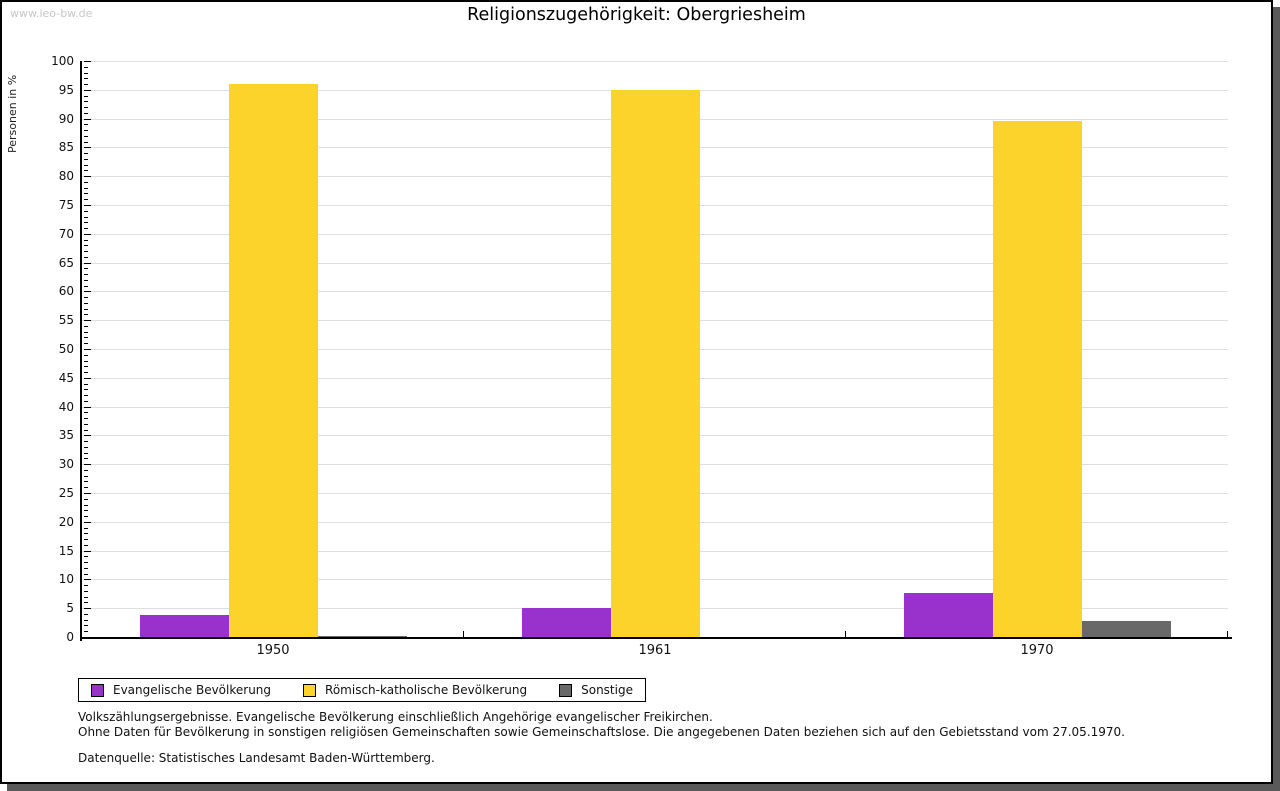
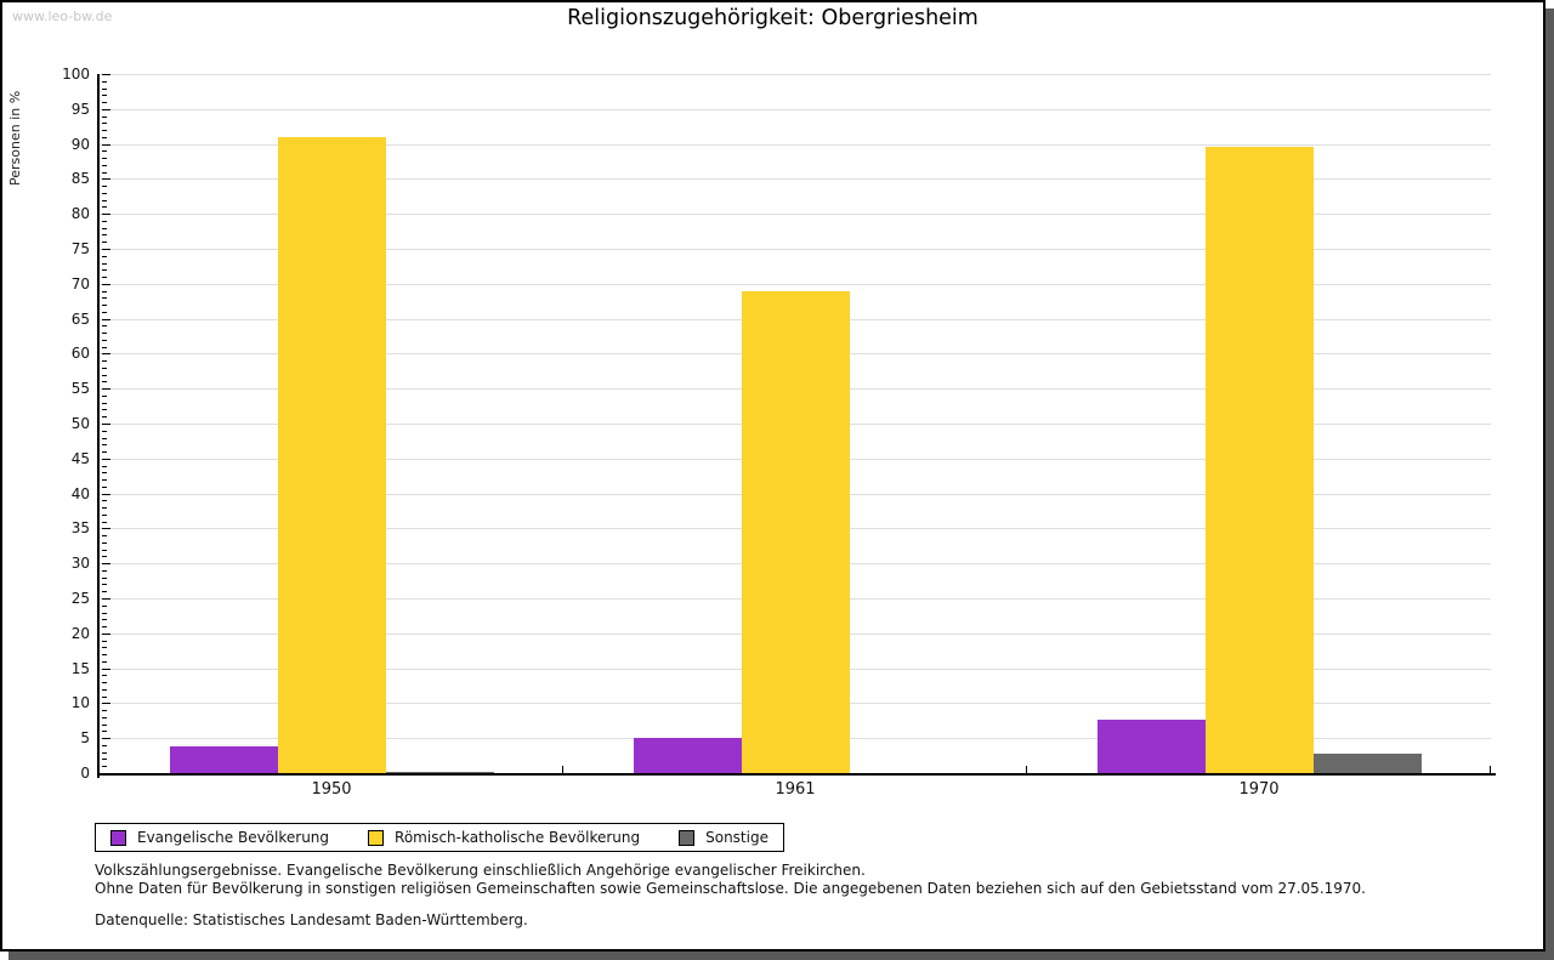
Römisch-katholische Bevölkerung/1950: 96 -> 91
Römisch-katholische Bevölkerung/1961: 95 -> 69
